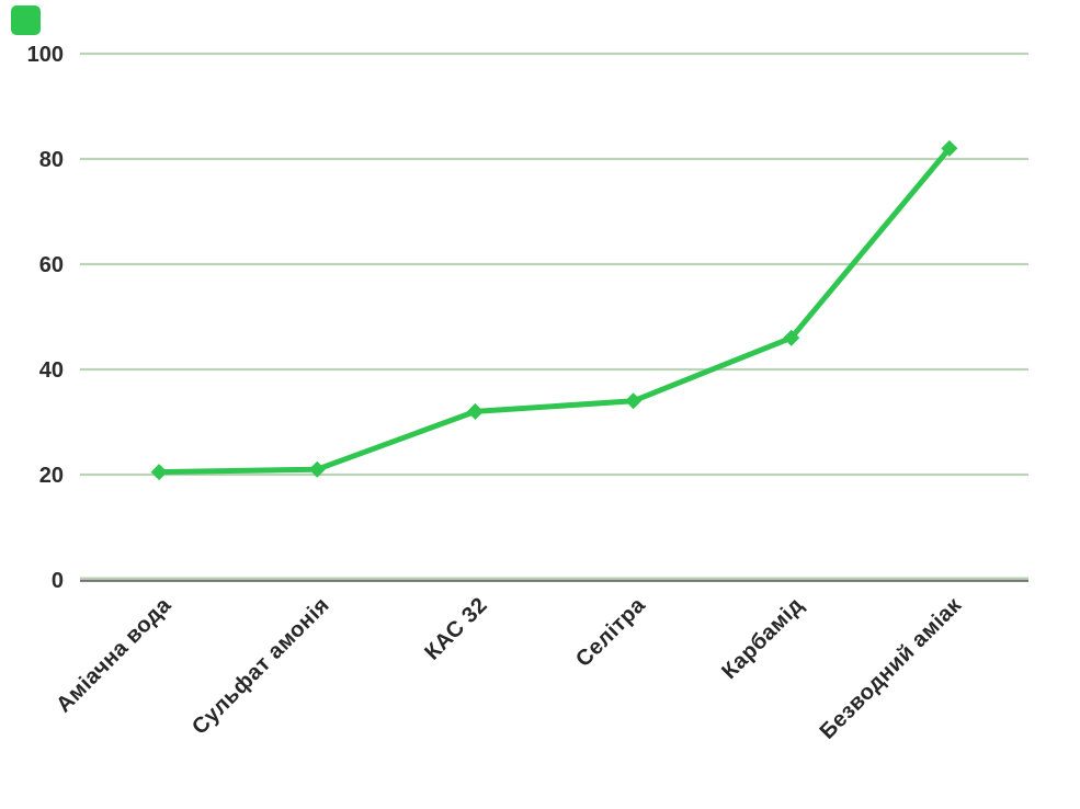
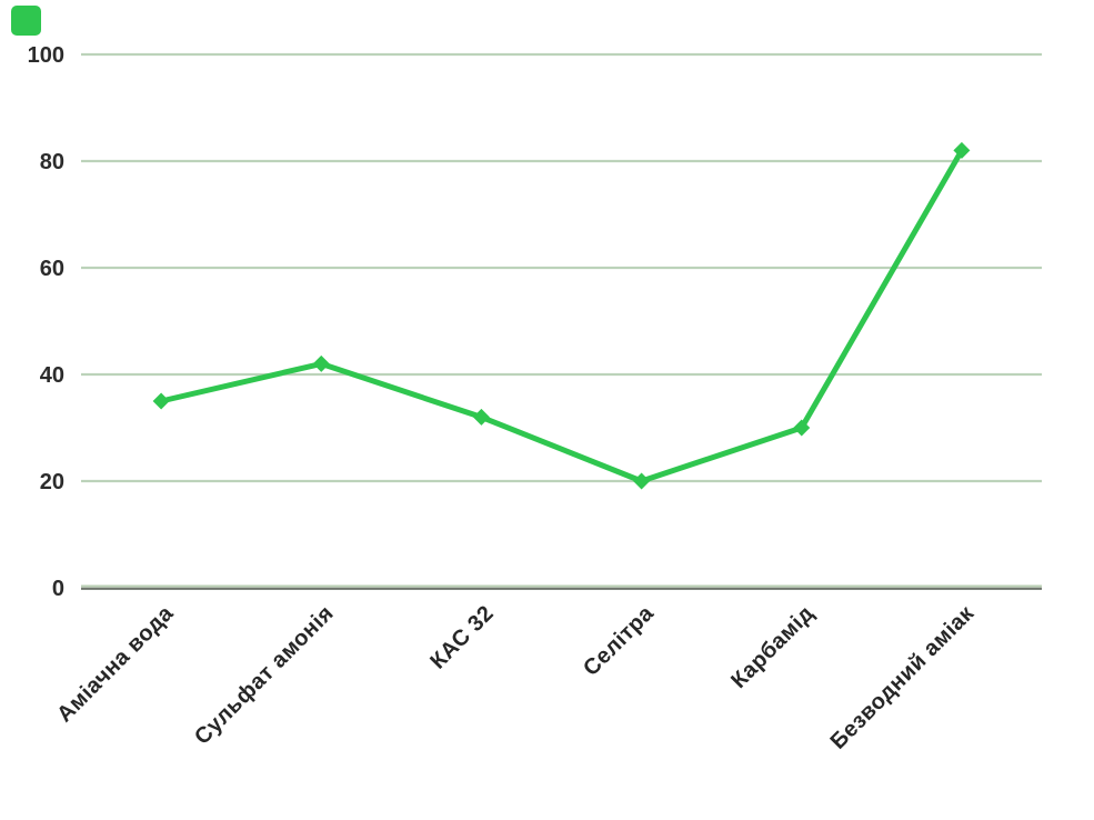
Аміачна вода: 20 -> 35
Сульфат амонія: 21 -> 42
Селітра: 34 -> 20
Карбамід: 46 -> 30
